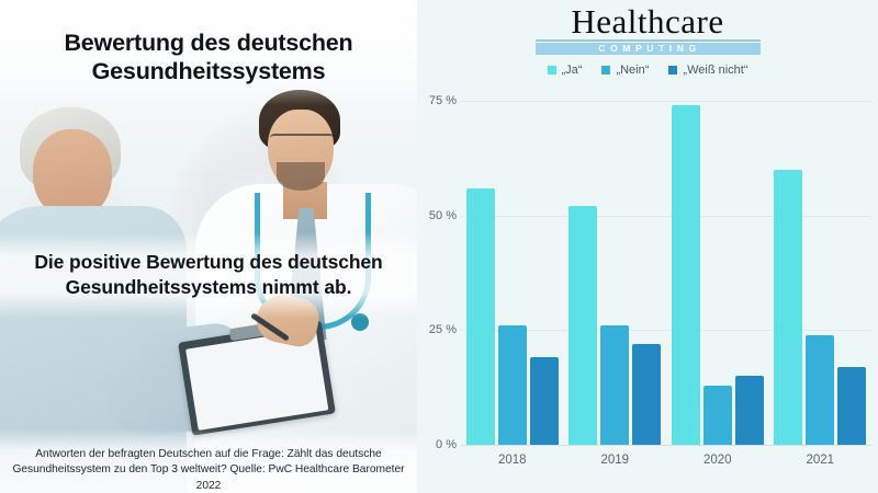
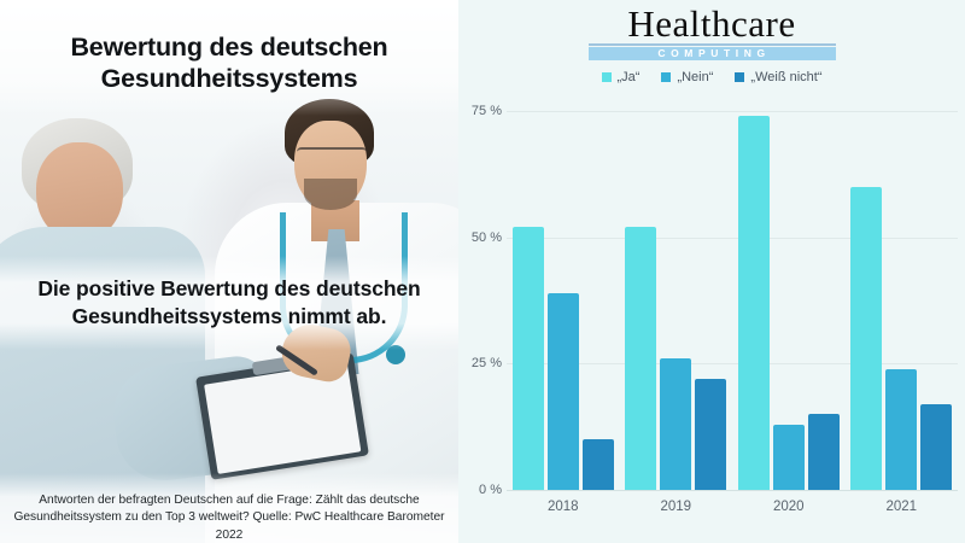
„Ja“/2018: 56% -> 52%
„Nein“/2018: 26% -> 39%
„Weiß nicht“/2018: 19% -> 10%
